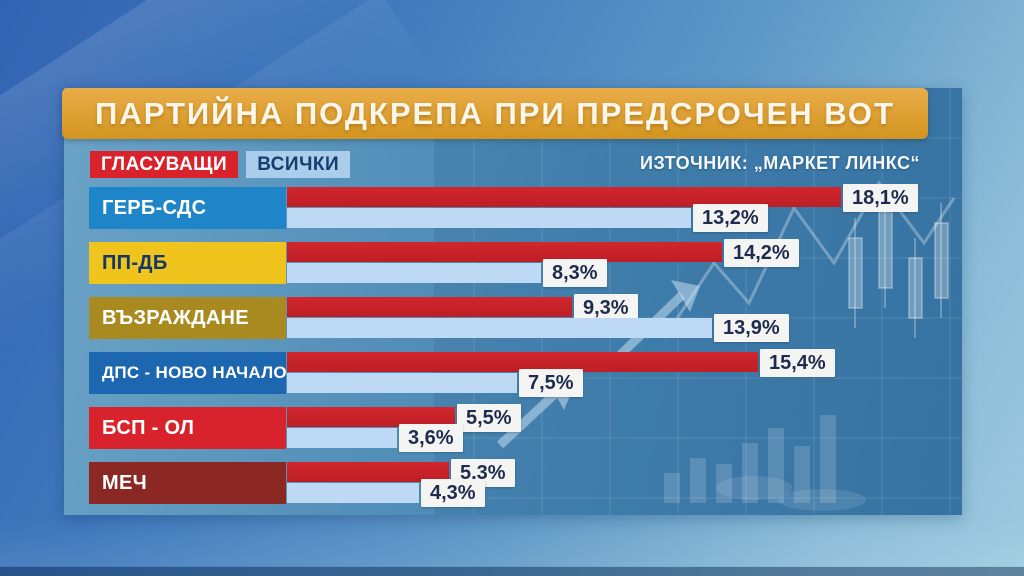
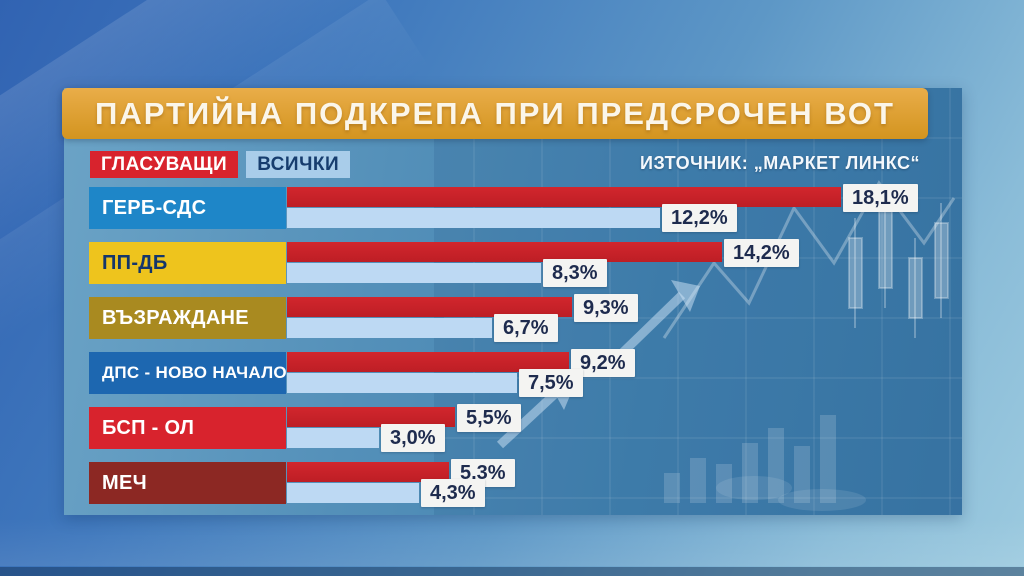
ВСИЧКИ/ГЕРБ-СДС: 13,2% -> 12,2%
ВСИЧКИ/ВЪЗРАЖДАНЕ: 13,9% -> 6,7%
ГЛАСУВАЩИ/ДПС - НОВО НАЧАЛО: 15,4% -> 9,2%
ВСИЧКИ/БСП - ОЛ: 3,6% -> 3,0%
